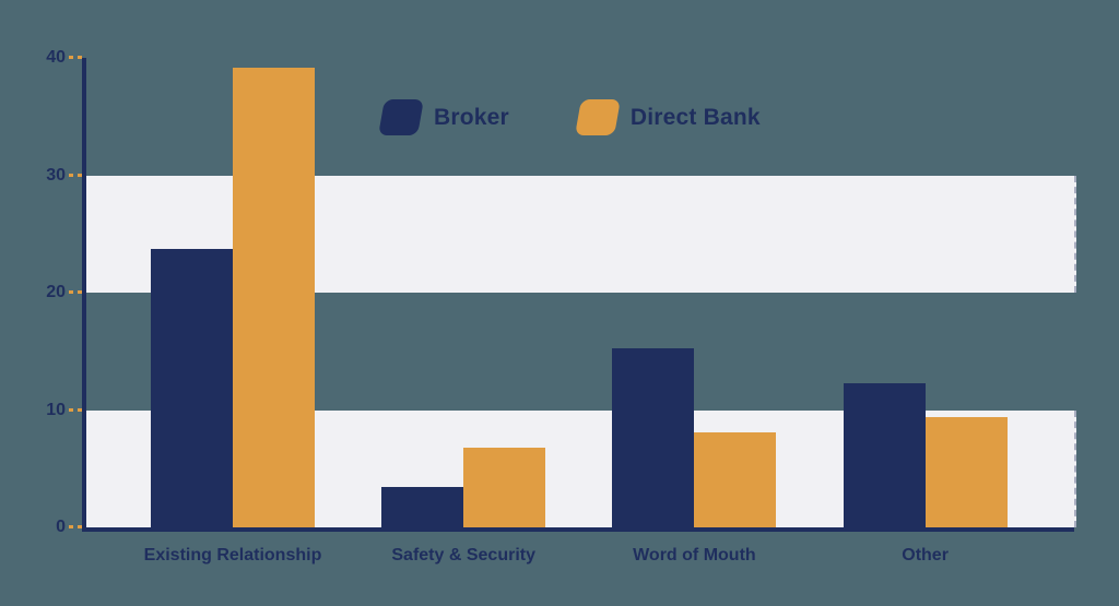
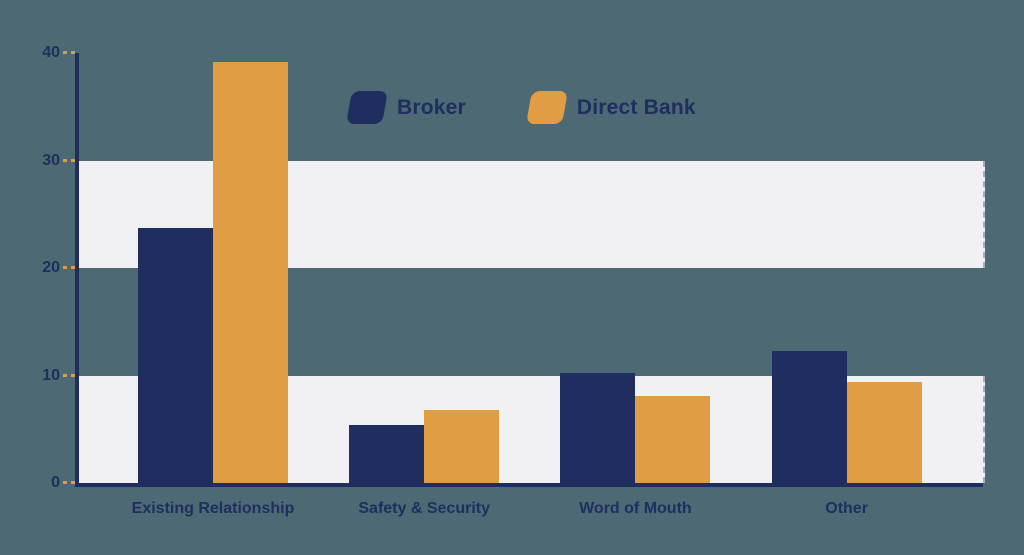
Broker/Safety & Security: 3.4 -> 5.4
Broker/Word of Mouth: 15.3 -> 10.2
